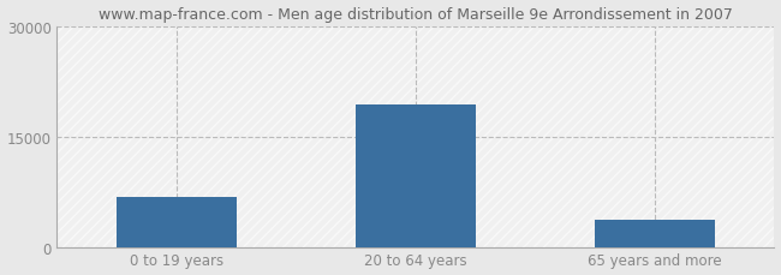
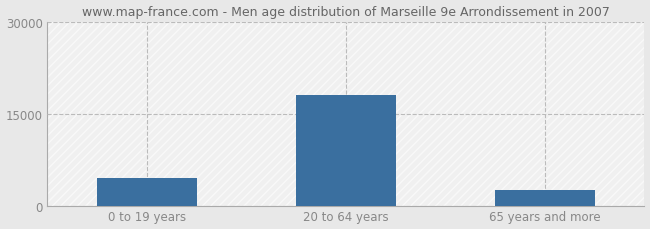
0 to 19 years: 6800 -> 4500
20 to 64 years: 19400 -> 18000
65 years and more: 3600 -> 2500
